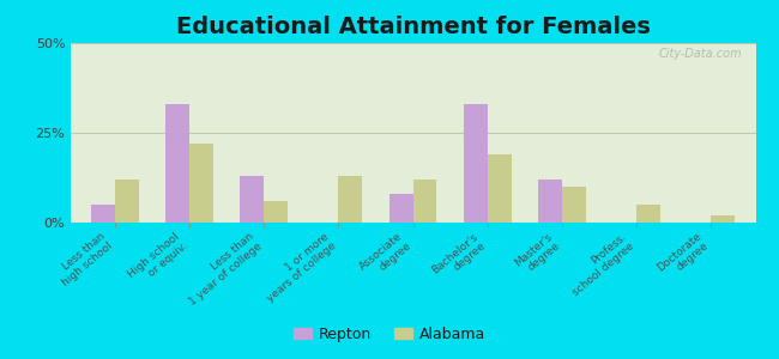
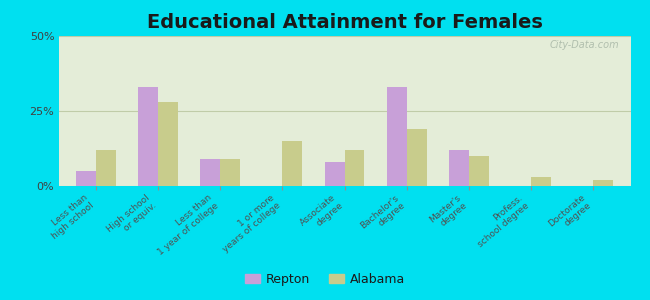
Alabama/High school or equiv.: 22% -> 28%
Repton/Less than 1 year of college: 13% -> 9%
Alabama/Less than 1 year of college: 6% -> 9%
Alabama/1 or more years of college: 13% -> 15%
Alabama/Profess. school degree: 5% -> 3%
